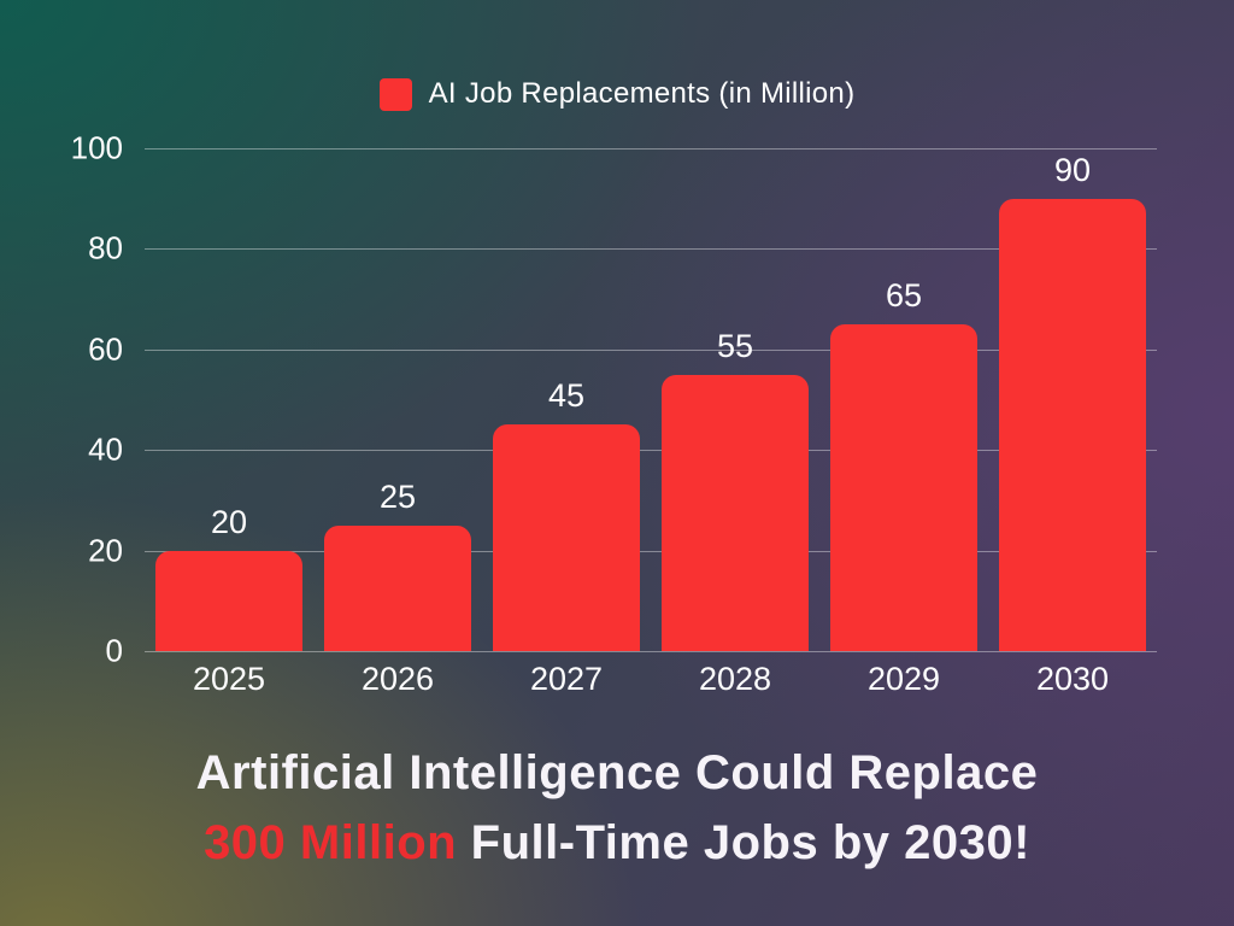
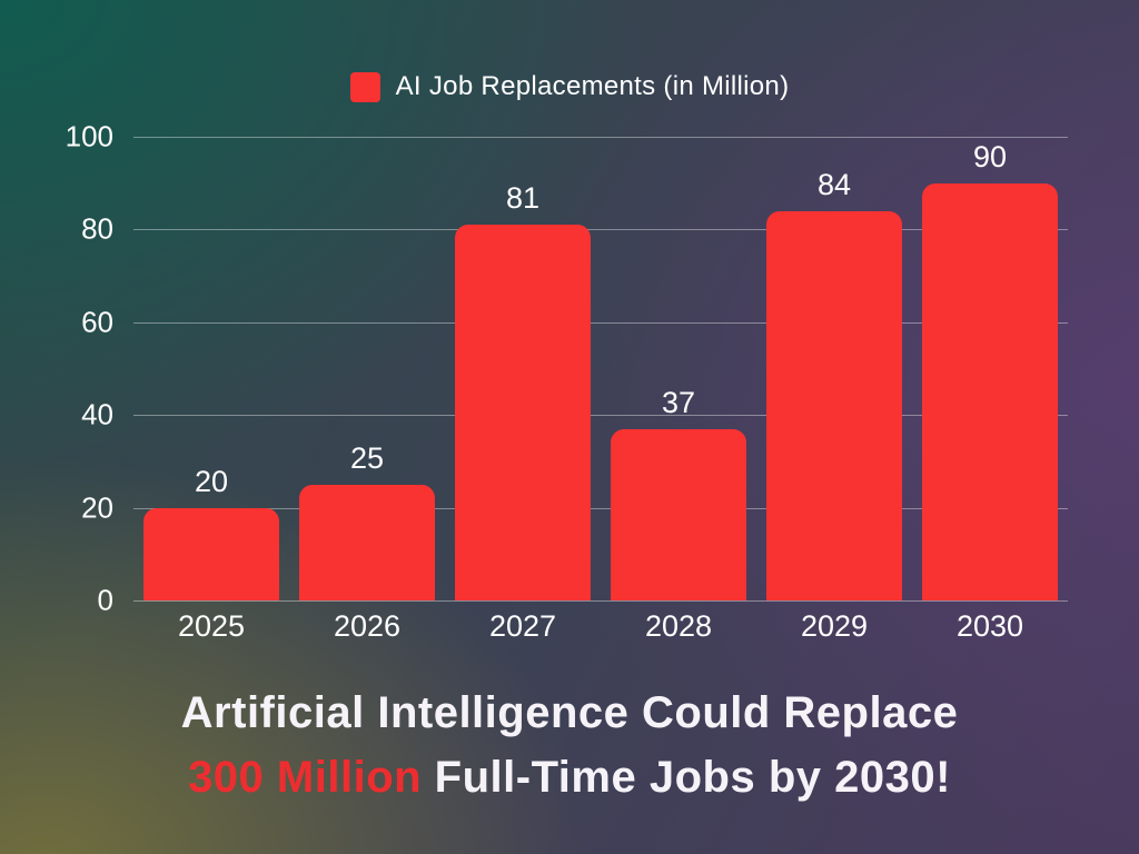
2027: 45 -> 81
2028: 55 -> 37
2029: 65 -> 84
